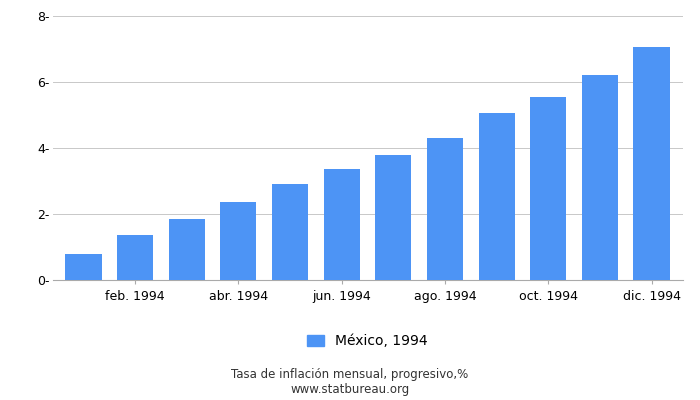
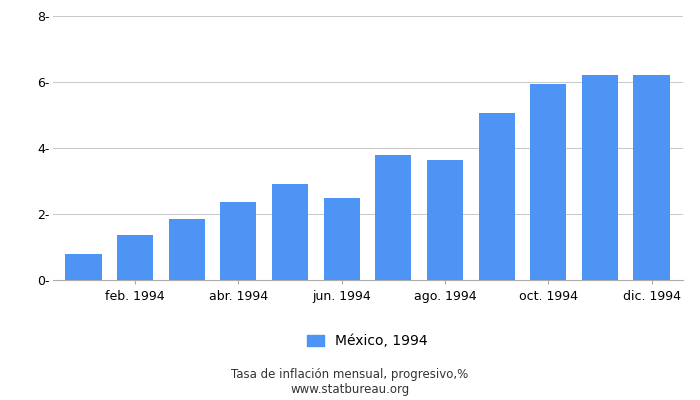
jun. 1994: 3.35- -> 2.50-
ago. 1994: 4.30- -> 3.65-
oct. 1994: 5.55- -> 5.95-
dic. 1994: 7.05- -> 6.20-
